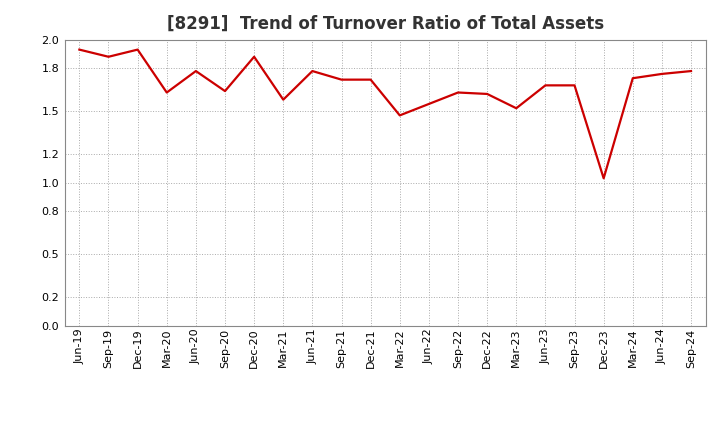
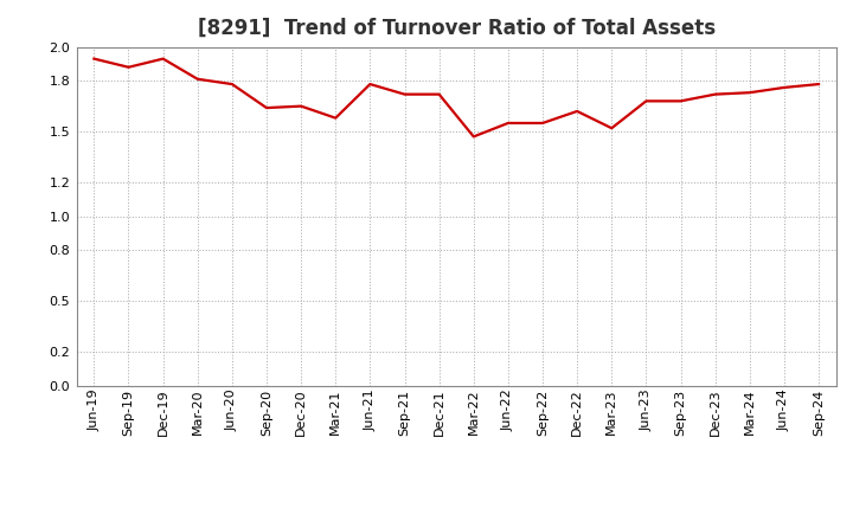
Mar-20: 1.63 -> 1.81
Dec-20: 1.88 -> 1.65
Sep-22: 1.63 -> 1.55
Dec-23: 1.03 -> 1.72
